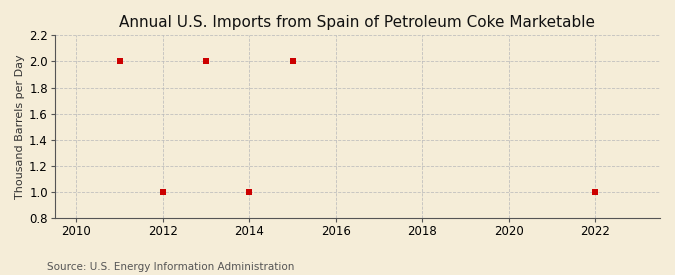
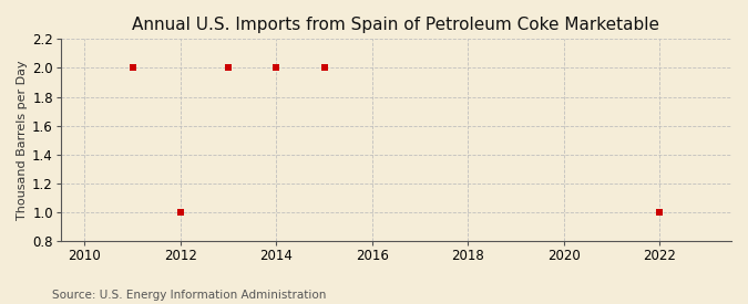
2014: 1 -> 2
